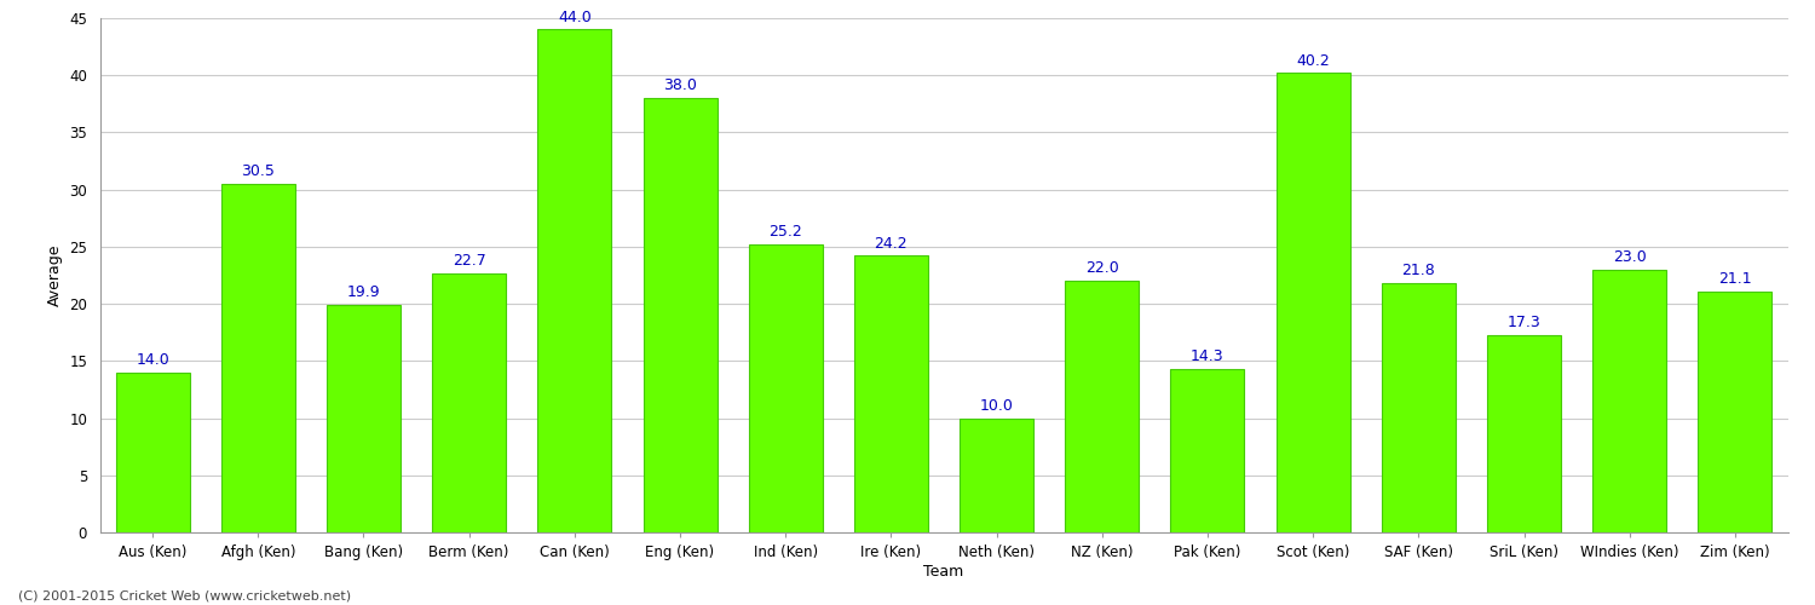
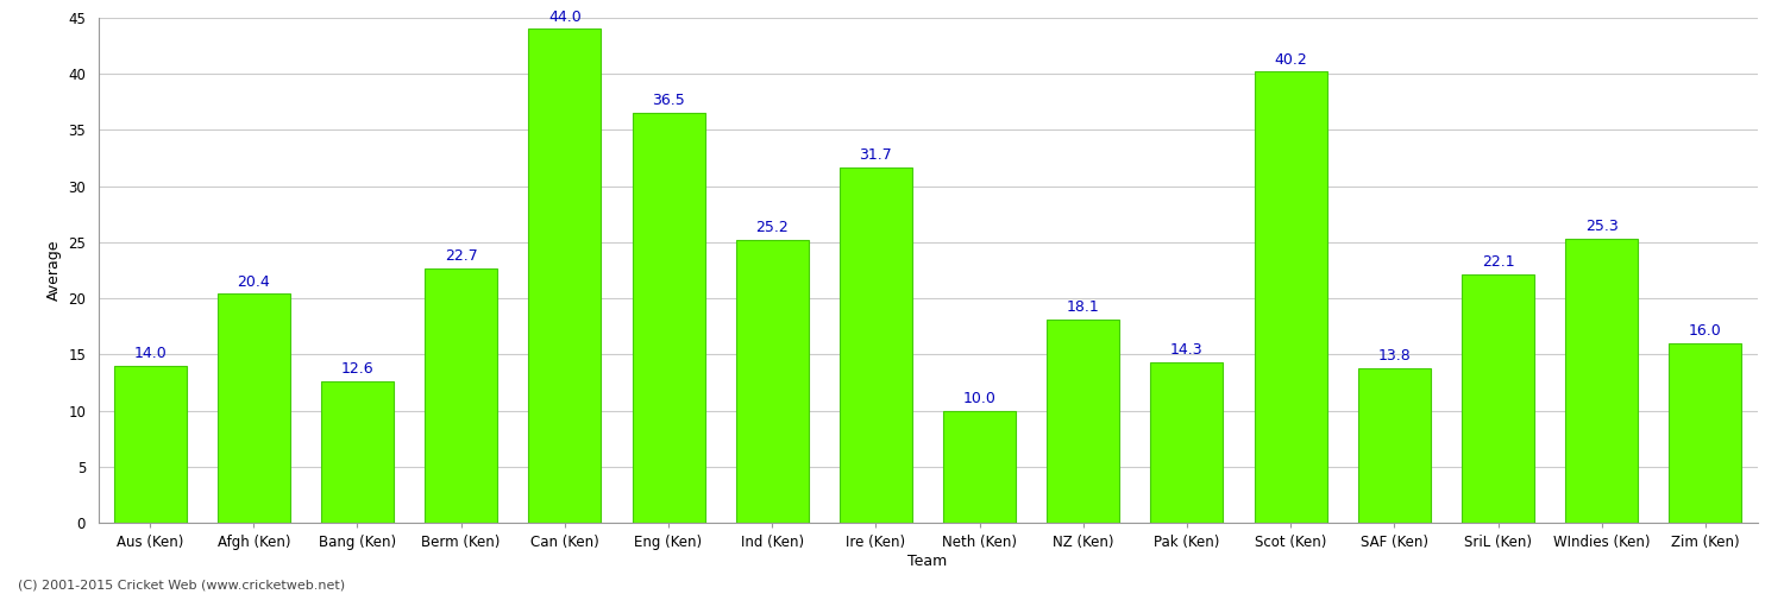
Afgh (Ken): 30.5 -> 20.4
Bang (Ken): 19.9 -> 12.6
Eng (Ken): 38.0 -> 36.5
Ire (Ken): 24.2 -> 31.7
NZ (Ken): 22.0 -> 18.1
SAF (Ken): 21.8 -> 13.8
SriL (Ken): 17.3 -> 22.1
WIndies (Ken): 23.0 -> 25.3
Zim (Ken): 21.1 -> 16.0
